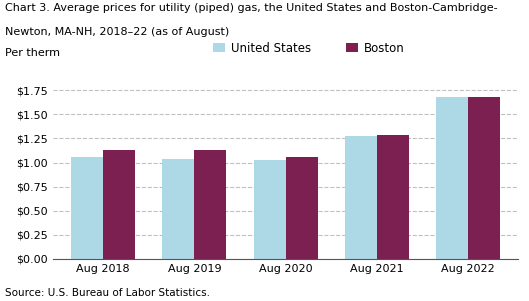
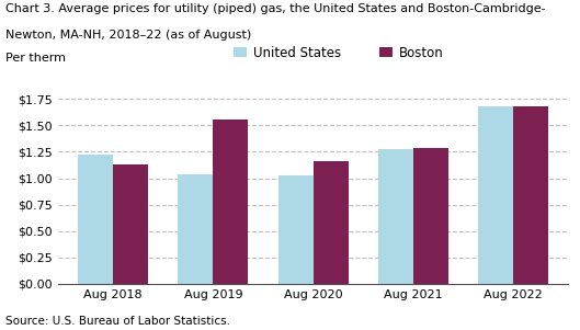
United States/Aug 2018: $1.06 -> $1.22
Boston/Aug 2019: $1.13 -> $1.56
Boston/Aug 2020: $1.06 -> $1.16
